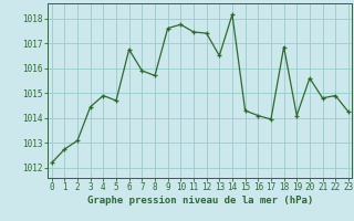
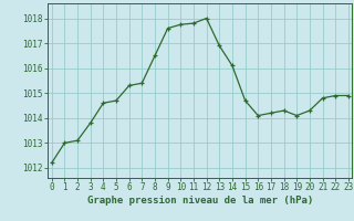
1: 1012.75 -> 1013.00
3: 1014.45 -> 1013.80
4: 1014.90 -> 1014.60
6: 1016.75 -> 1015.30
7: 1015.90 -> 1015.40
8: 1015.70 -> 1016.50
11: 1017.45 -> 1017.80
12: 1017.40 -> 1018.00
13: 1016.50 -> 1016.90
14: 1018.15 -> 1016.10
15: 1014.30 -> 1014.70
17: 1013.95 -> 1014.20
18: 1016.85 -> 1014.30
20: 1015.60 -> 1014.30
23: 1014.25 -> 1014.90
